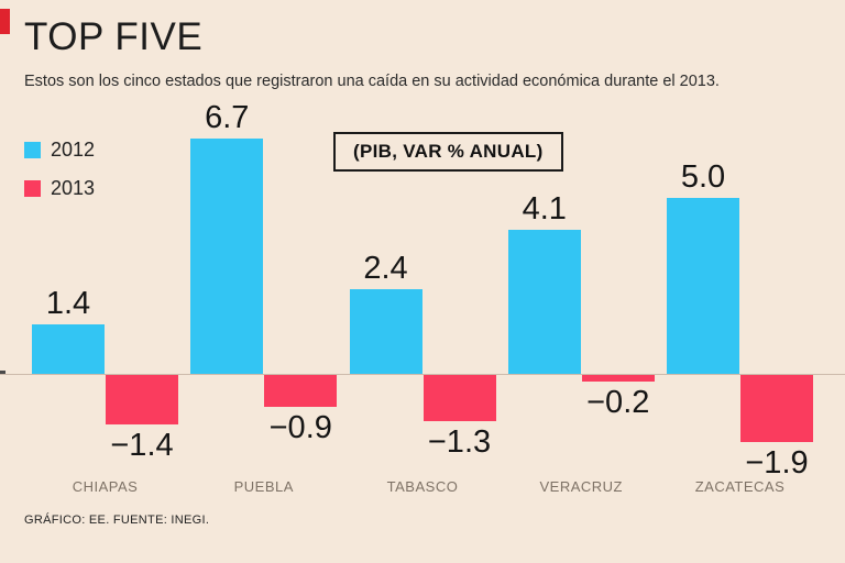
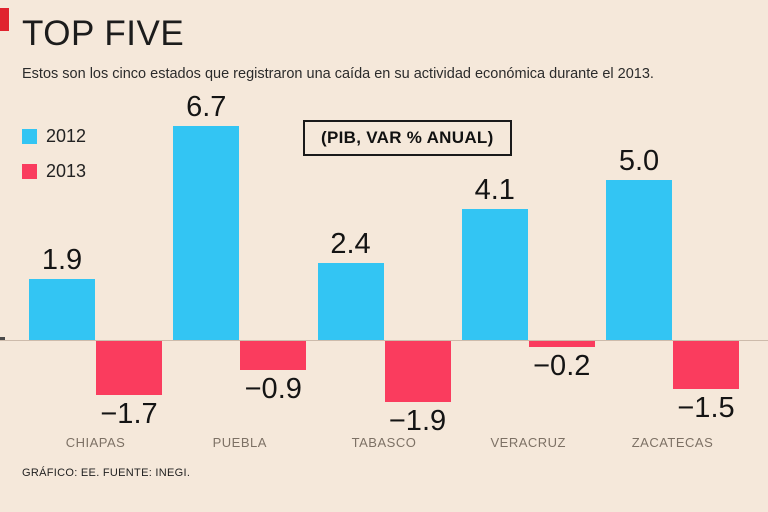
2012/CHIAPAS: 1.4 -> 1.9
2013/CHIAPAS: −1.4 -> −1.7
2013/TABASCO: −1.3 -> −1.9
2013/ZACATECAS: −1.9 -> −1.5
